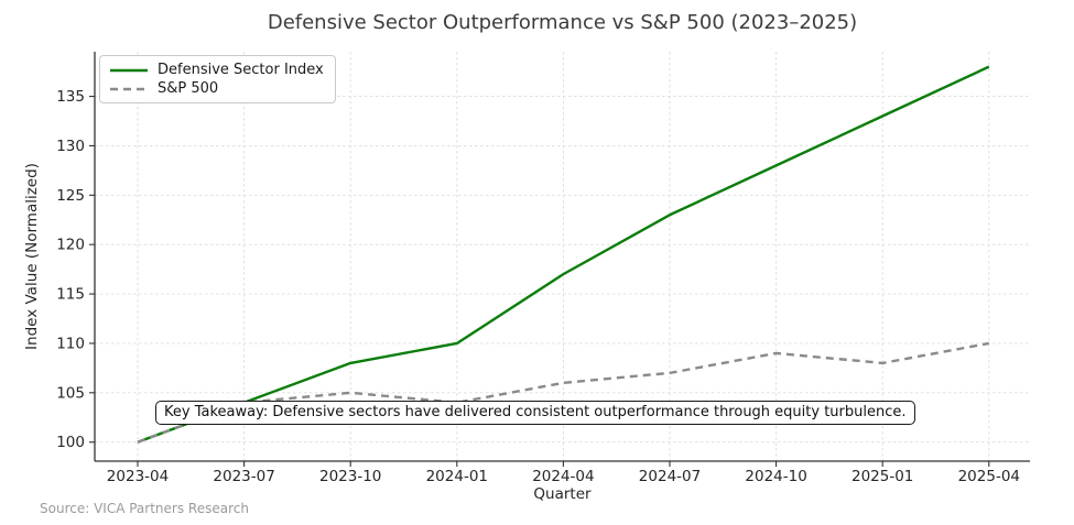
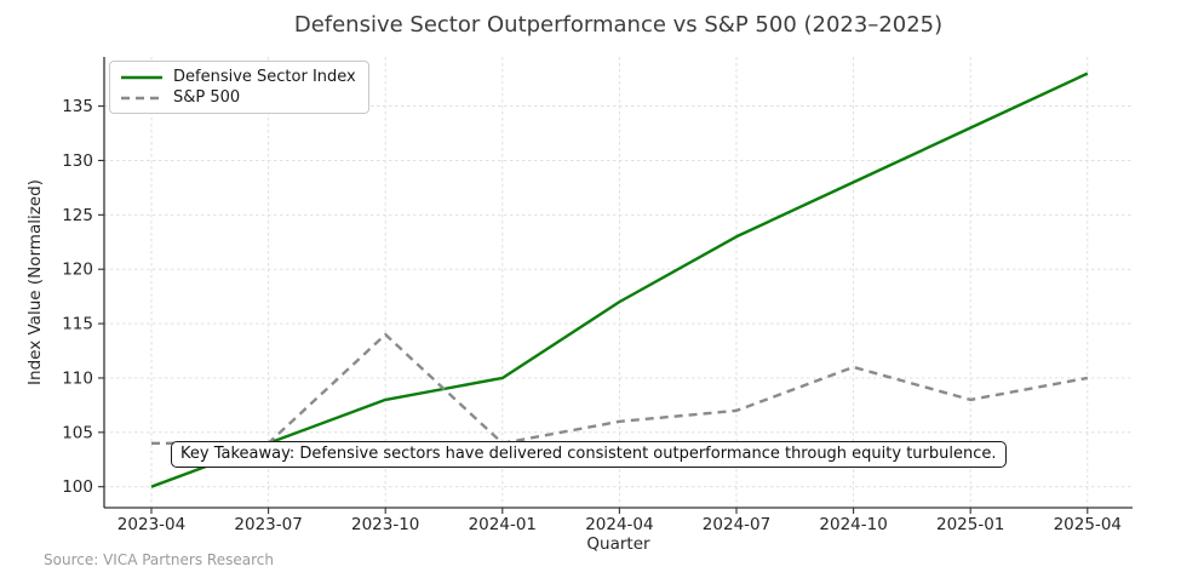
S&P 500/2023-04: 100 -> 104
S&P 500/2023-10: 105 -> 114
S&P 500/2024-10: 109 -> 111
